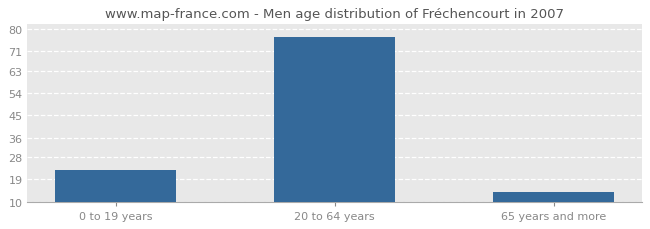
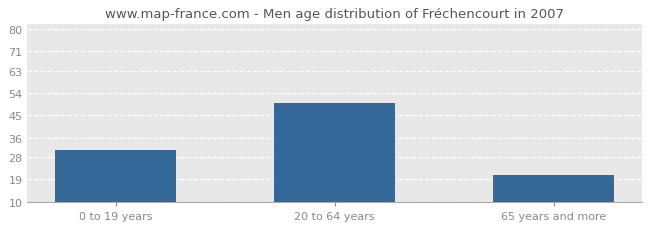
0 to 19 years: 23 -> 31
20 to 64 years: 77 -> 50
65 years and more: 14 -> 21
